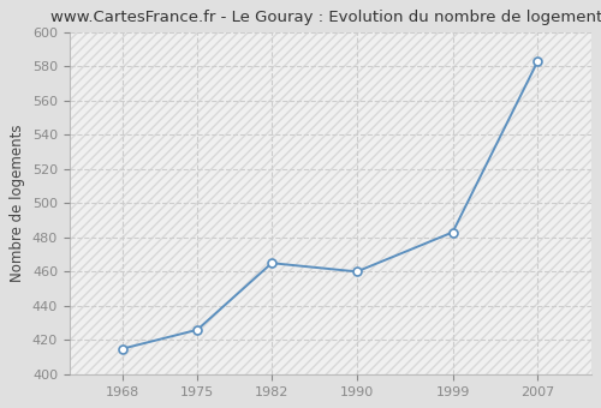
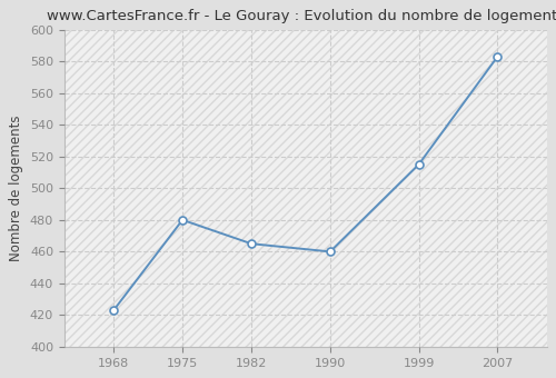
1968: 415 -> 423
1975: 426 -> 480
1999: 483 -> 515
